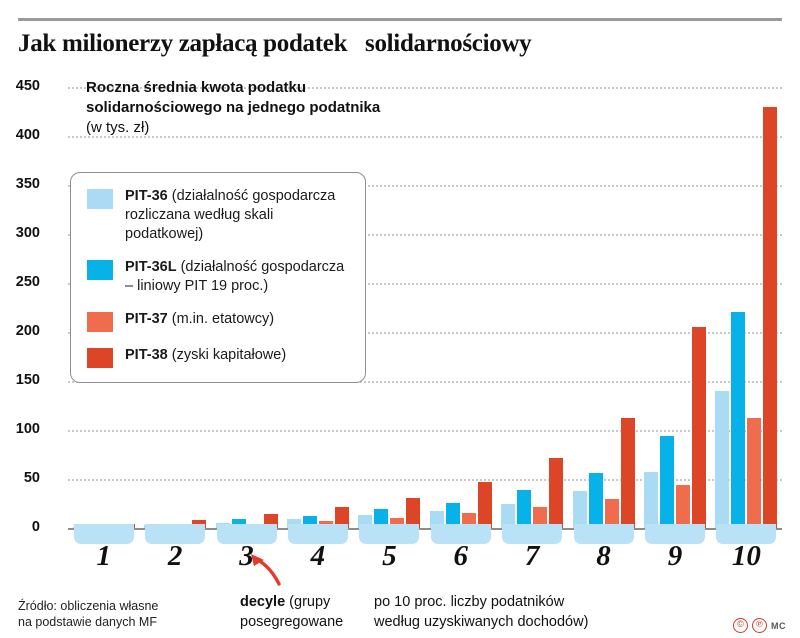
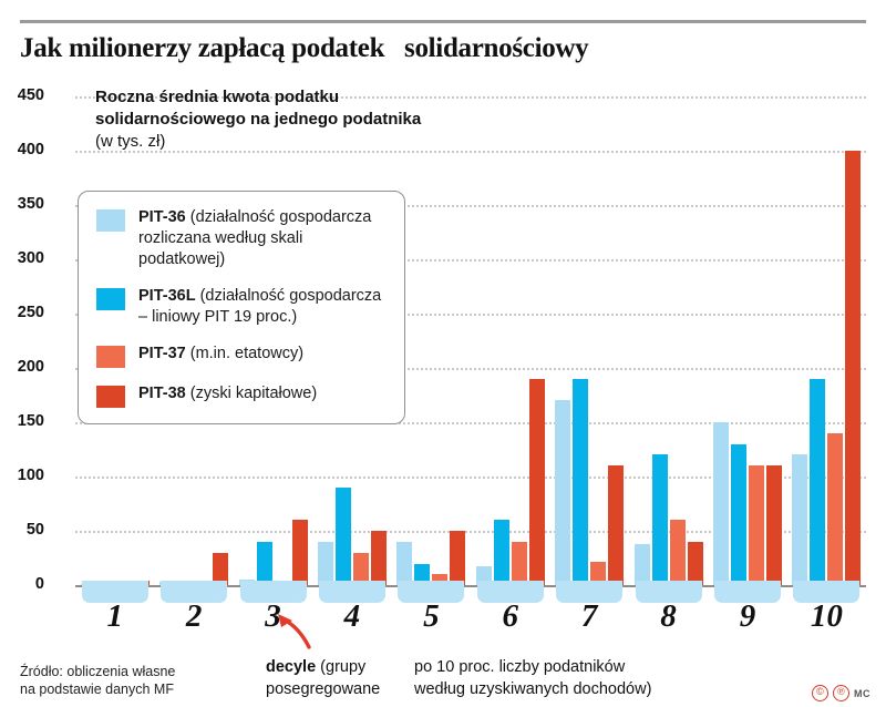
PIT-38/2: 10 -> 30
PIT-36L/3: 10 -> 40
PIT-38/3: 10 -> 60
PIT-36/4: 10 -> 40
PIT-36L/4: 10 -> 90
PIT-37/4: 10 -> 30
PIT-38/4: 20 -> 50
PIT-36/5: 10 -> 40
PIT-38/5: 30 -> 50
PIT-36L/6: 30 -> 60
PIT-37/6: 20 -> 40
PIT-38/6: 50 -> 190
PIT-36/7: 20 -> 170
PIT-36L/7: 40 -> 190
PIT-38/7: 70 -> 110
PIT-36L/8: 60 -> 120
PIT-37/8: 30 -> 60
PIT-38/8: 110 -> 40
PIT-36/9: 60 -> 150
PIT-36L/9: 90 -> 130
PIT-37/9: 40 -> 110
PIT-38/9: 200 -> 110
PIT-36/10: 140 -> 120
PIT-36L/10: 220 -> 190
PIT-37/10: 110 -> 140
PIT-38/10: 430 -> 400
